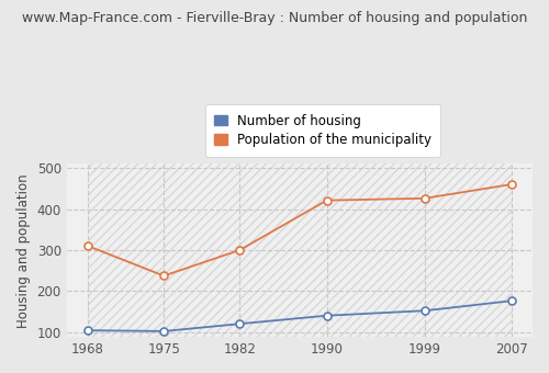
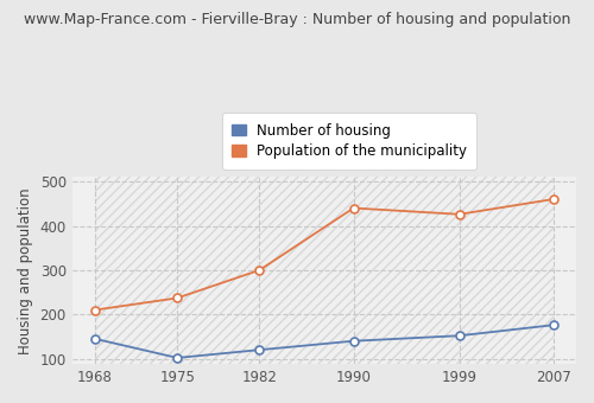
Number of housing/1968: 104 -> 145
Population of the municipality/1968: 310 -> 210
Population of the municipality/1990: 421 -> 440
